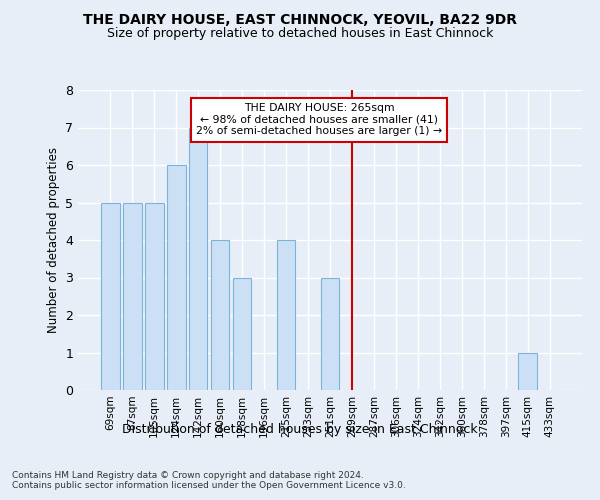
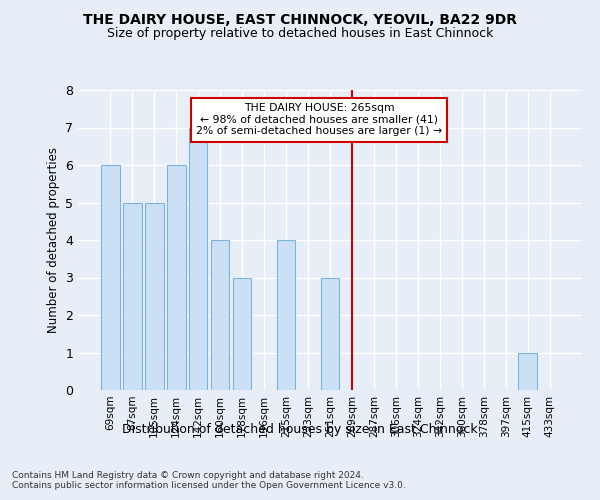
69sqm: 5 -> 6
